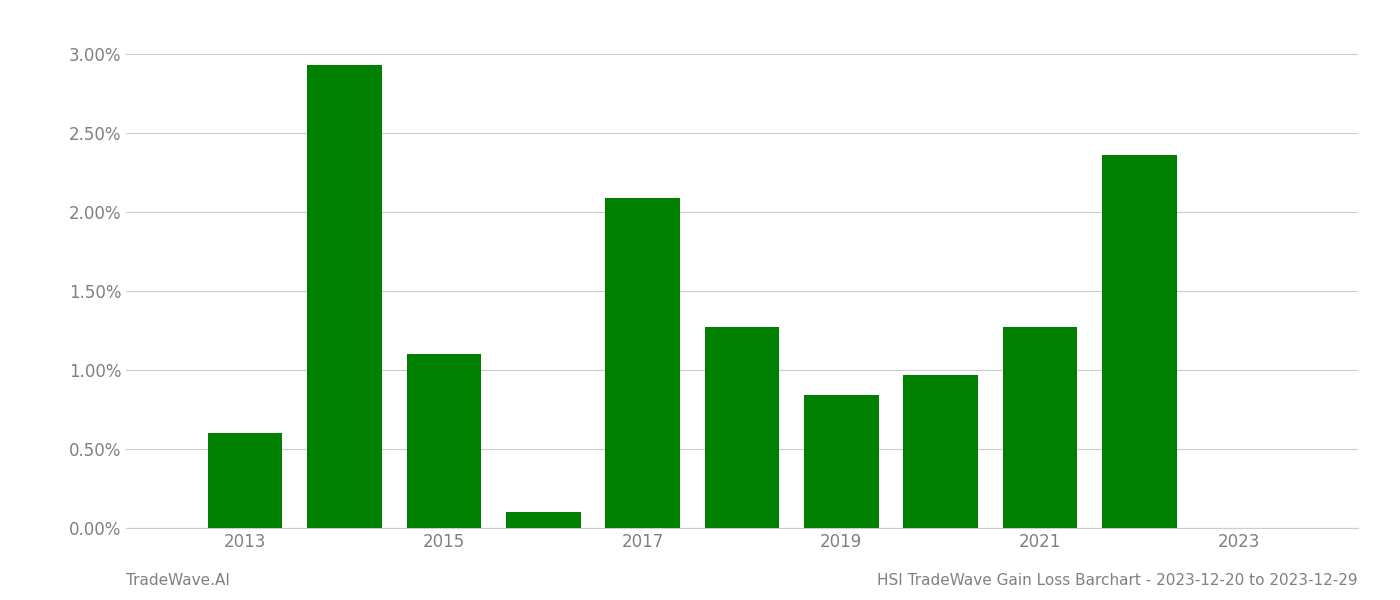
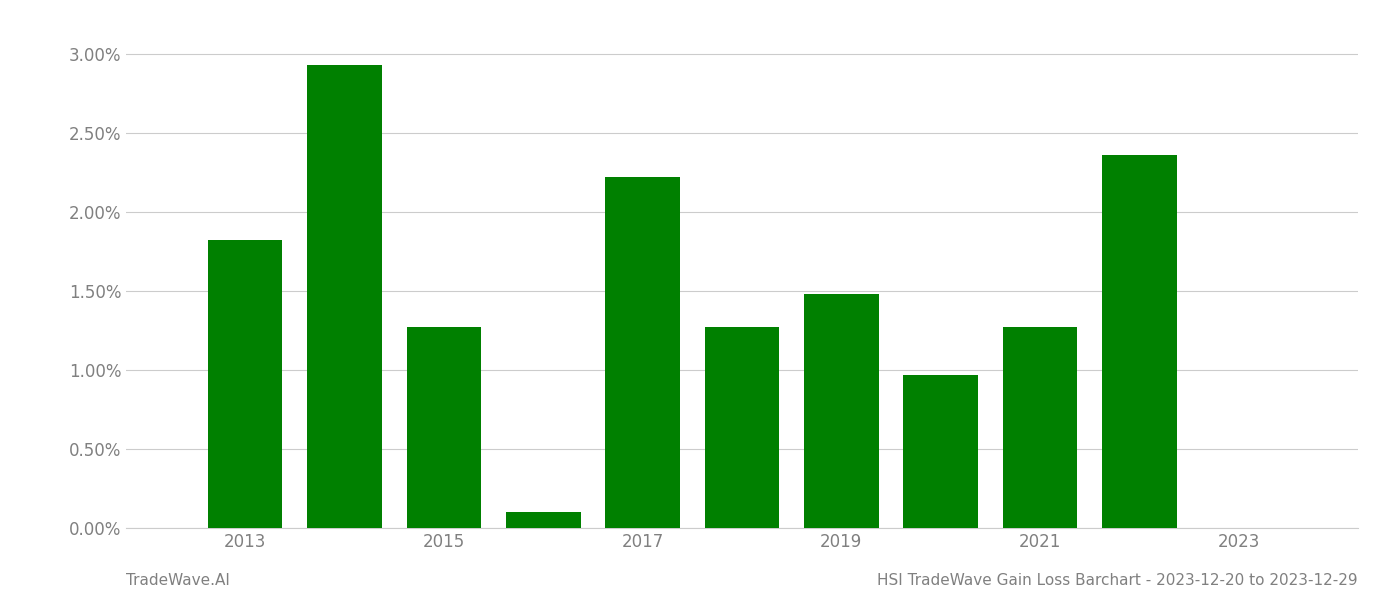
2013: 0.60% -> 1.82%
2015: 1.10% -> 1.27%
2017: 2.09% -> 2.22%
2019: 0.84% -> 1.48%
